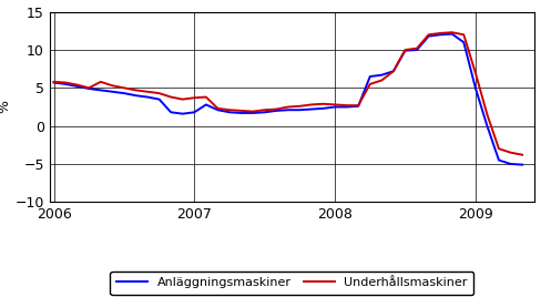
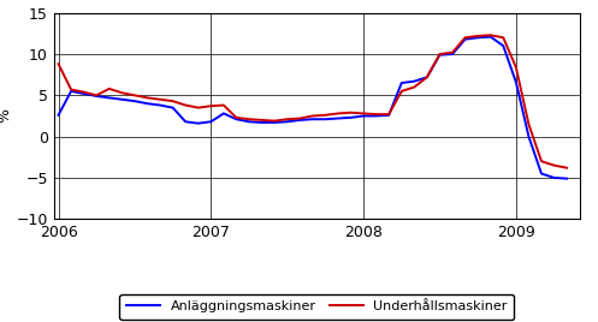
Anläggningsmaskiner/2006: 5.7 -> 2.6
Underhållsmaskiner/2006: 5.8 -> 8.8
Anläggningsmaskiner/2009: 5.0 -> 6.6
Underhållsmaskiner/2009: 7.0 -> 8.4
